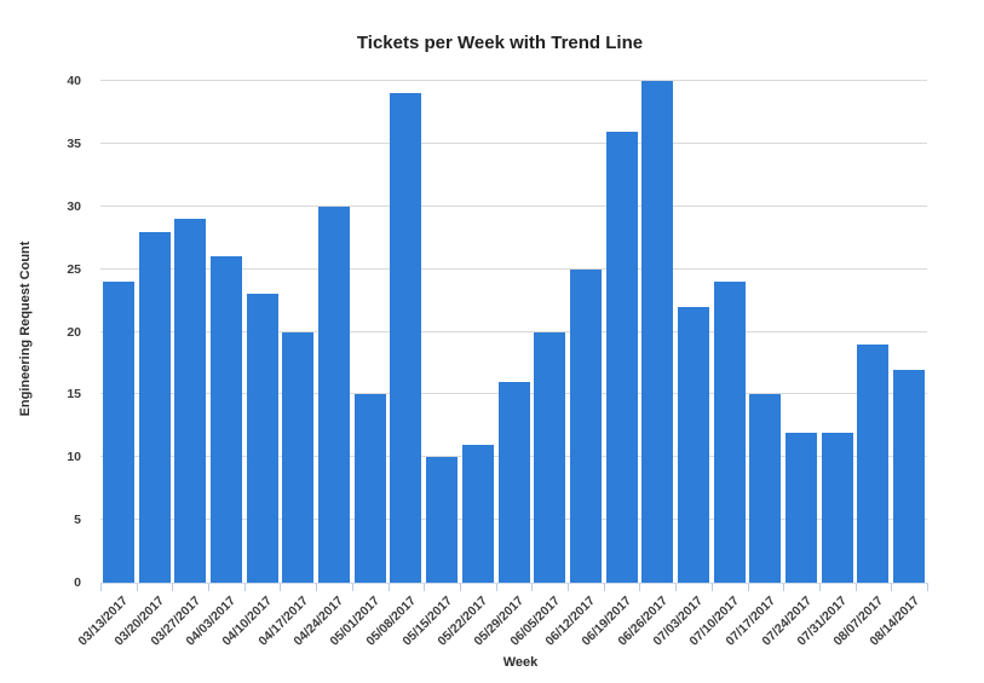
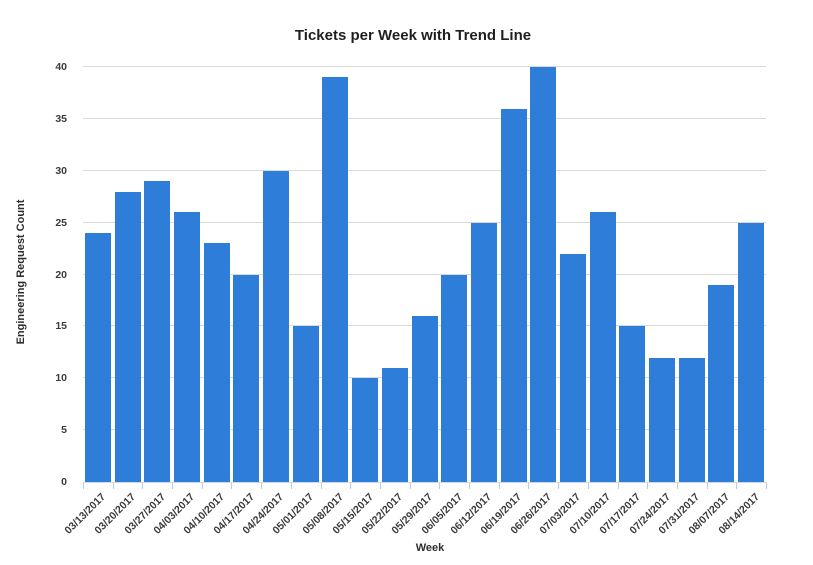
07/10/2017: 24 -> 26
08/14/2017: 17 -> 25
